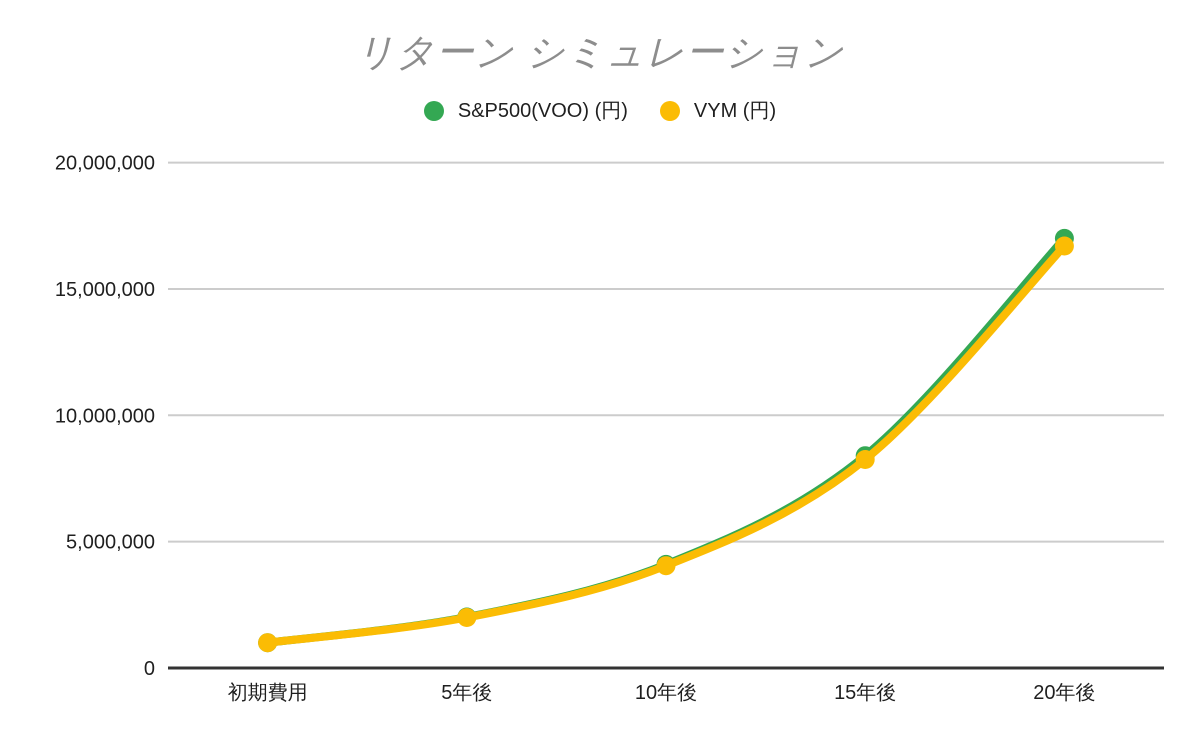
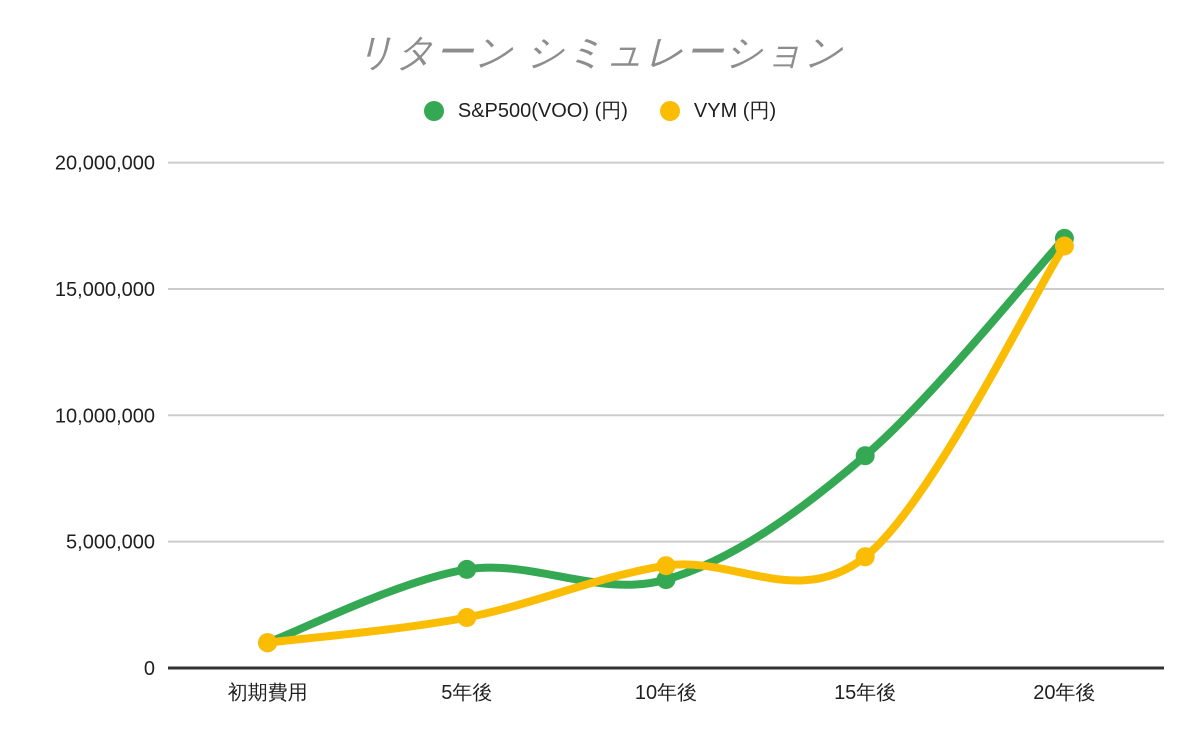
S&P500(VOO) (円)/5年後: 2000000 -> 3900000
S&P500(VOO) (円)/10年後: 4100000 -> 3500000
VYM (円)/15年後: 8200000 -> 4400000
